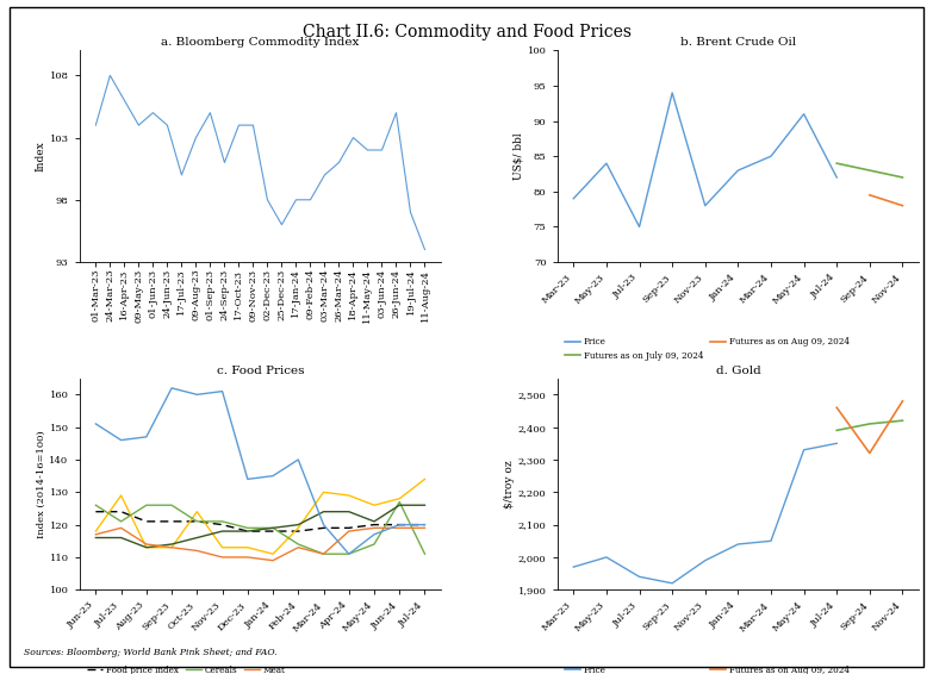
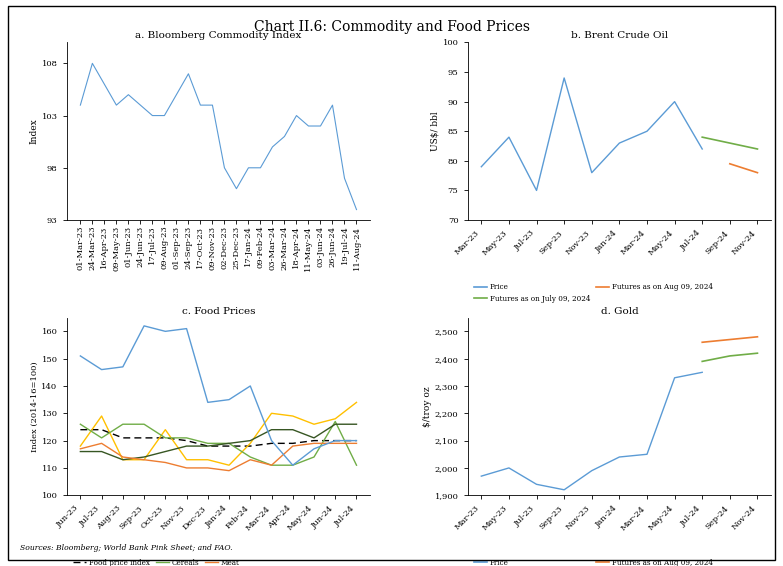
a. Bloomberg Commodity Index/17-Jul-23: 100 -> 103
a. Bloomberg Commodity Index/24-Sep-23: 101 -> 107
a. Bloomberg Commodity Index/26-Jun-24: 105 -> 104
b. Brent Crude Oil/Price/May-24: 91 -> 90
d. Gold/Futures as on Aug 09, 2024/Sep-24: 2,320 -> 2,470
